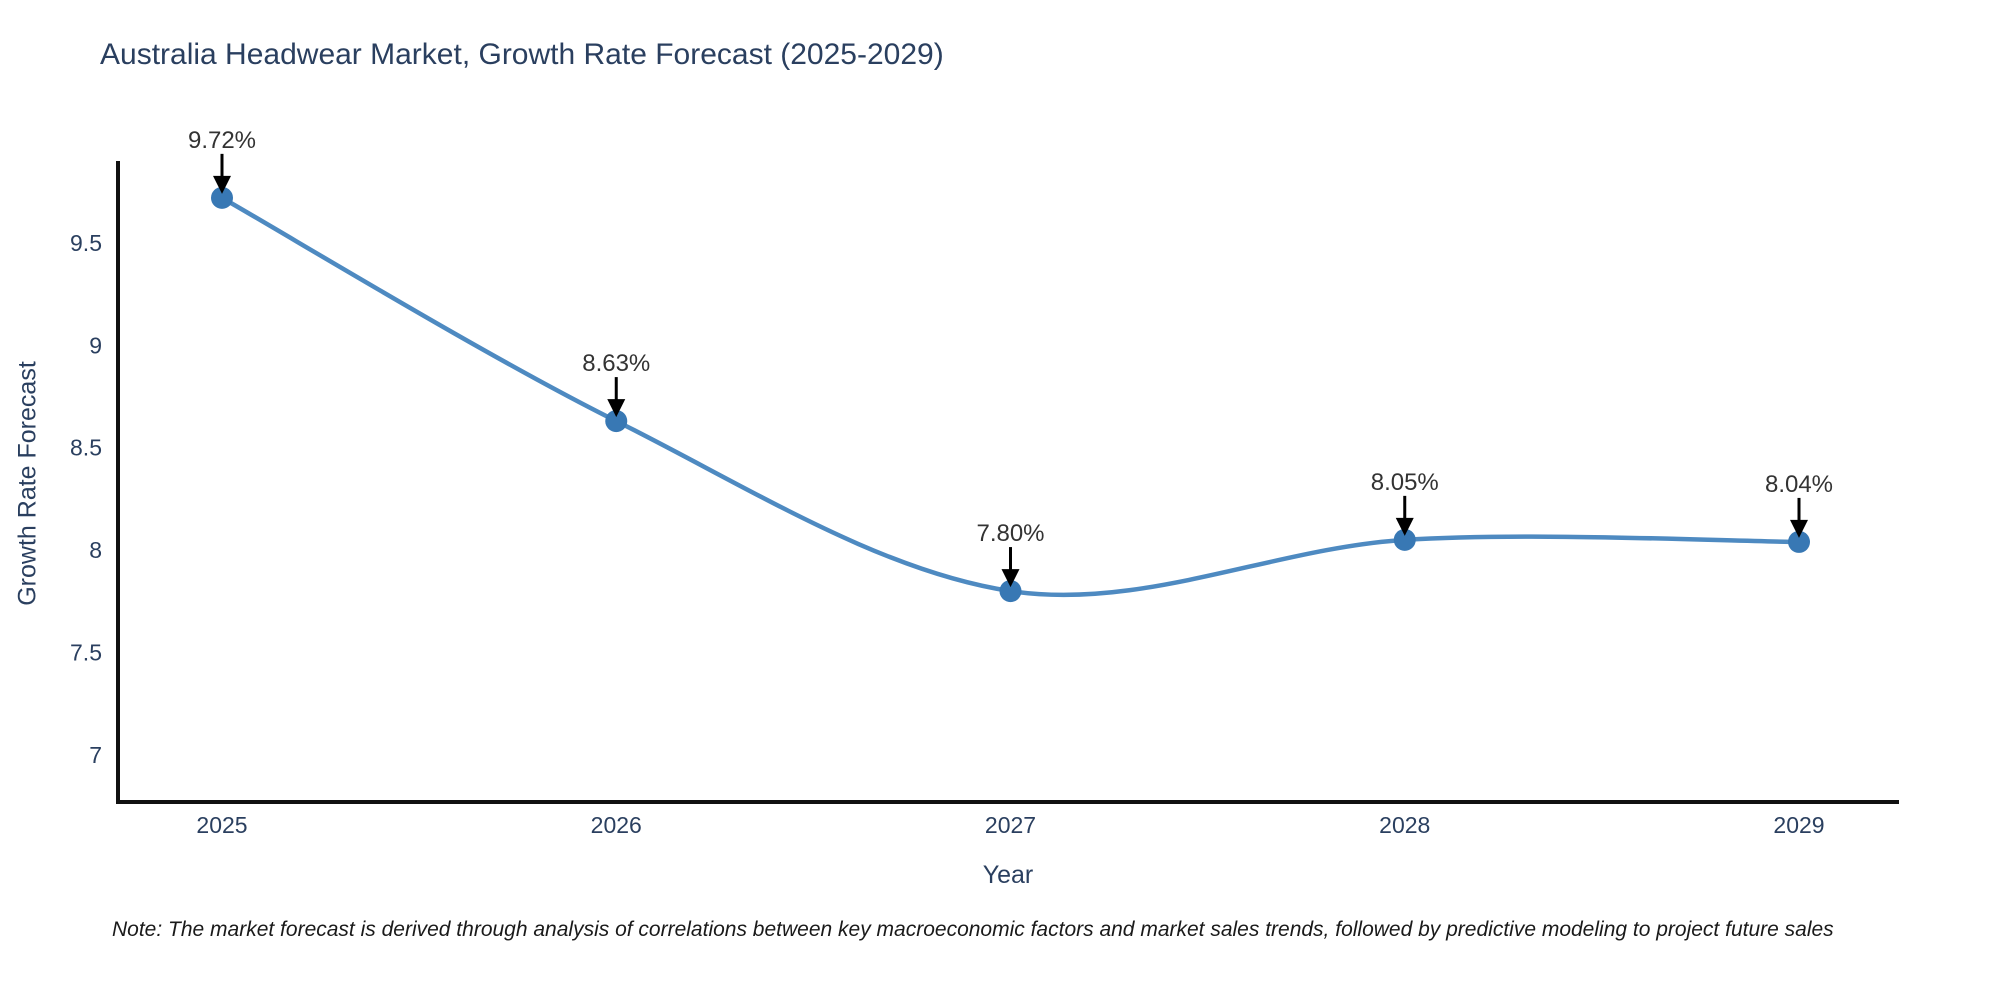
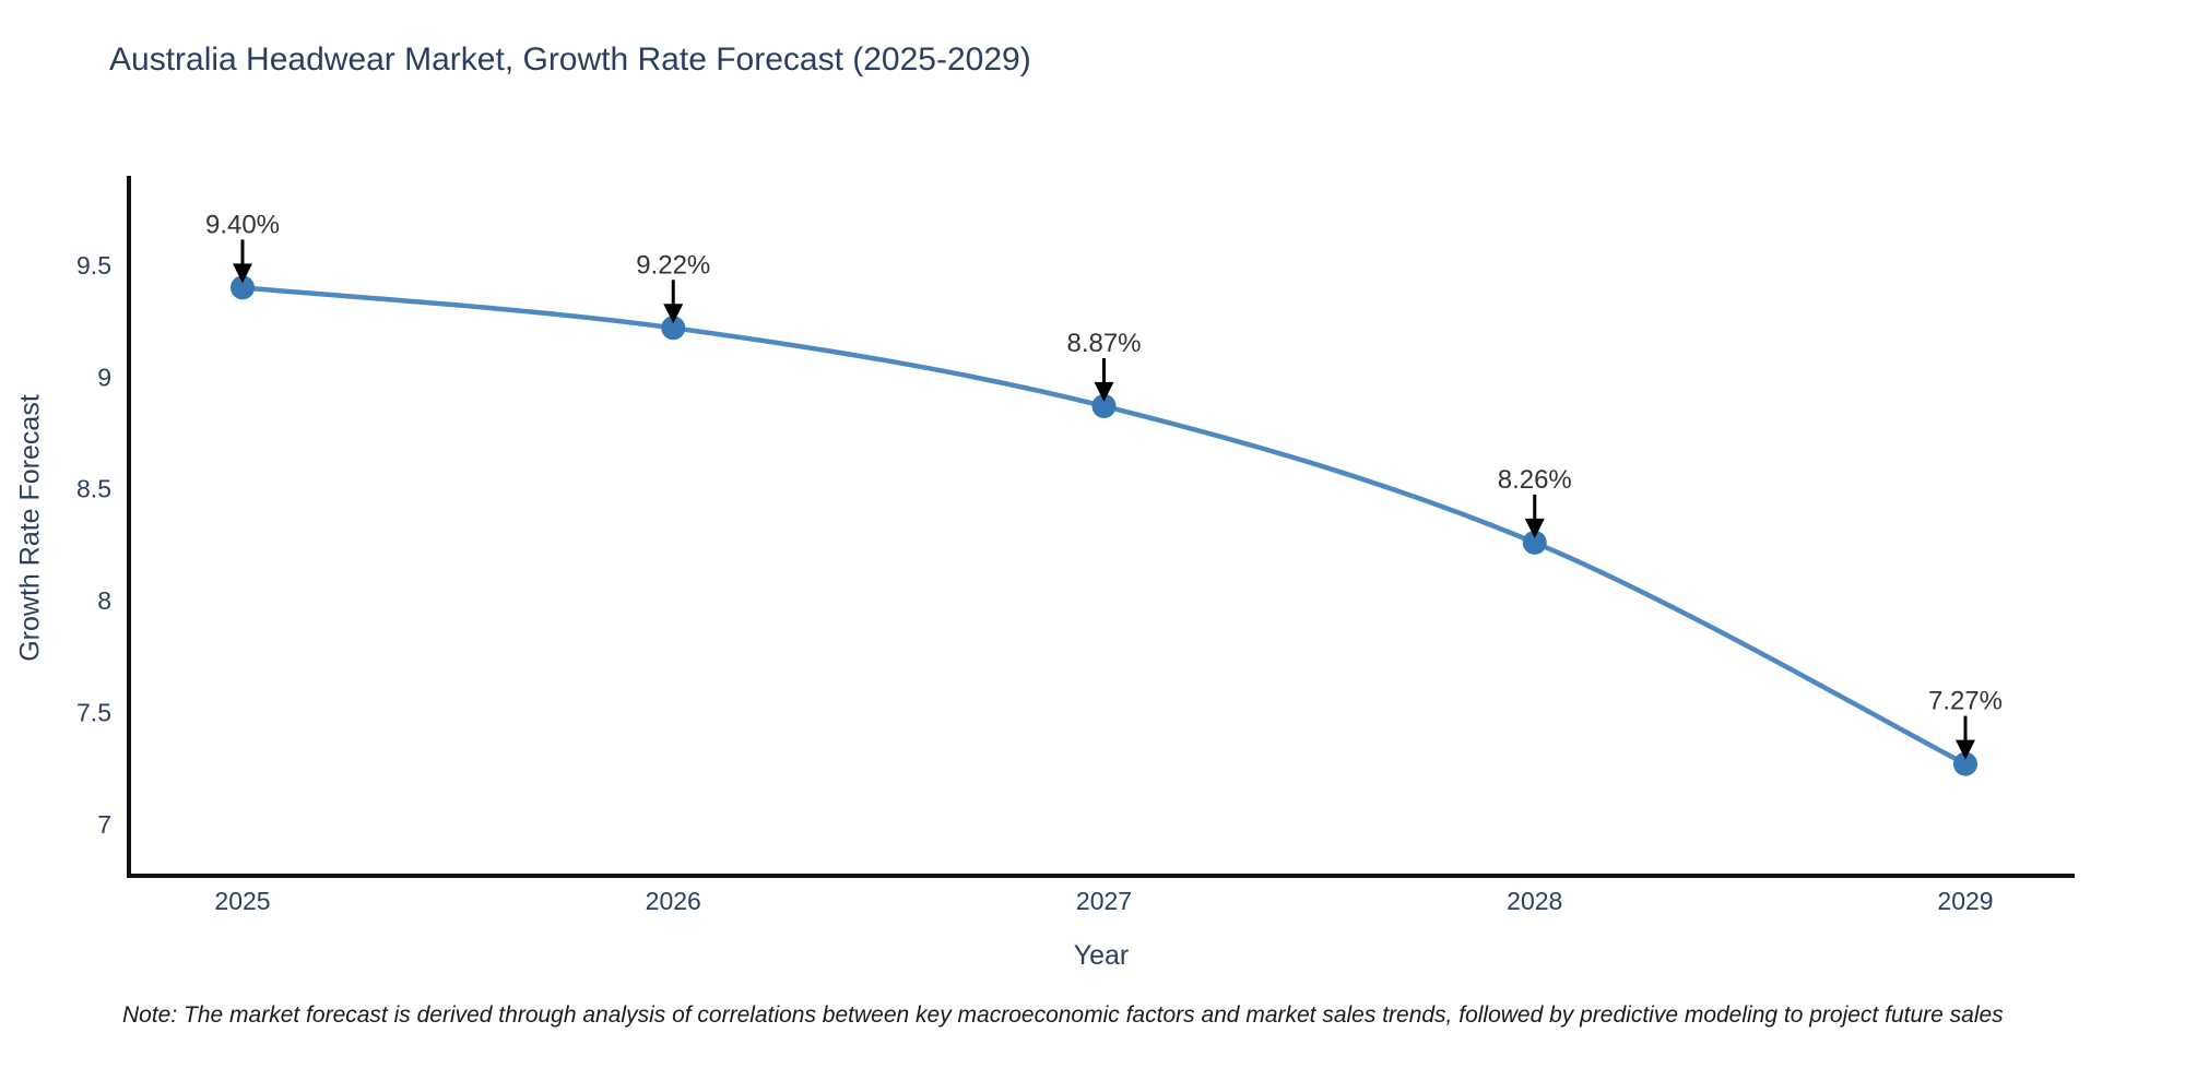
2025: 9.72% -> 9.40%
2026: 8.63% -> 9.22%
2027: 7.80% -> 8.87%
2028: 8.05% -> 8.26%
2029: 8.04% -> 7.27%
